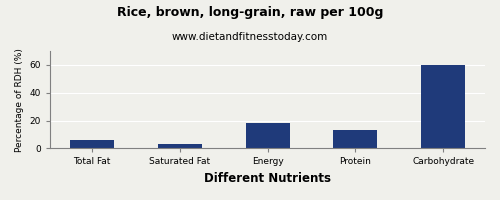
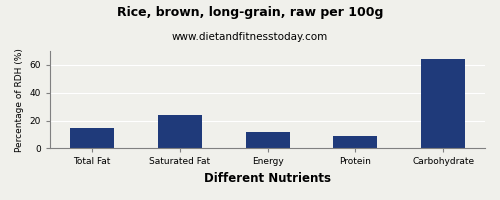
Total Fat: 6 -> 15
Saturated Fat: 4 -> 24
Energy: 18 -> 12
Protein: 13 -> 9
Carbohydrate: 60 -> 64
